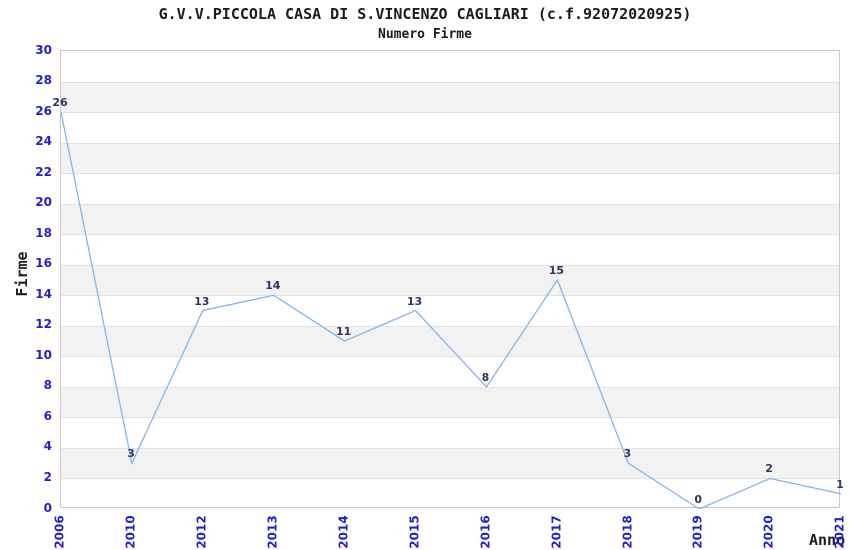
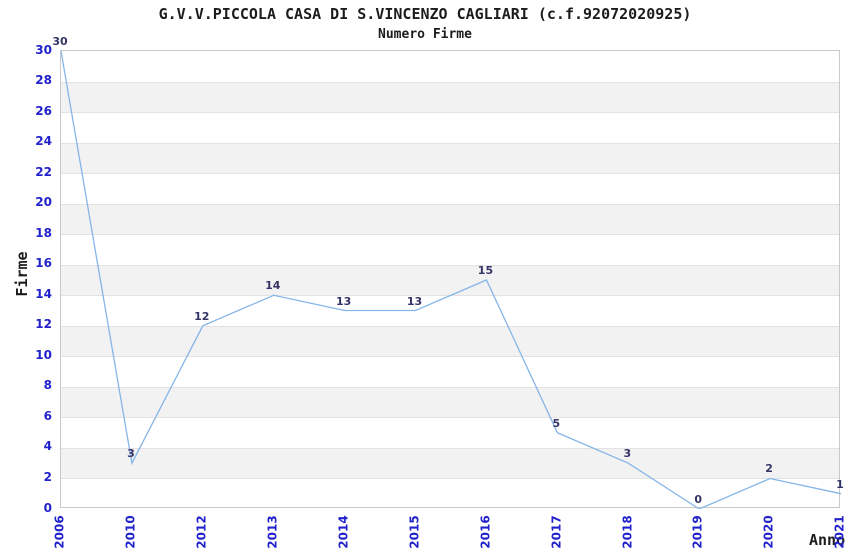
2006: 26 -> 30
2012: 13 -> 12
2014: 11 -> 13
2016: 8 -> 15
2017: 15 -> 5
